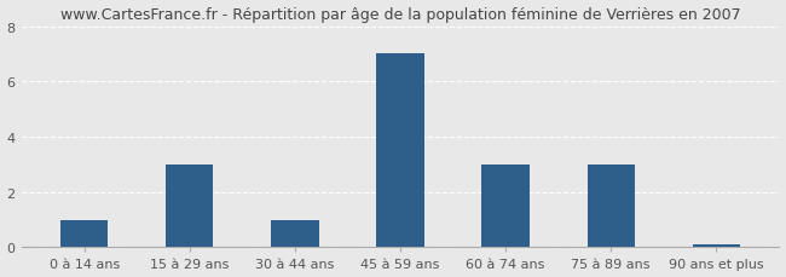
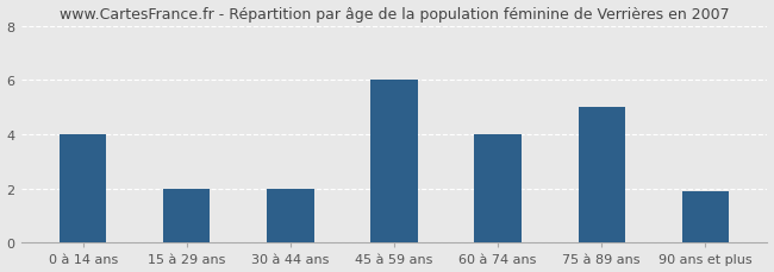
0 à 14 ans: 1.0 -> 4.0
15 à 29 ans: 3.0 -> 2.0
30 à 44 ans: 1.0 -> 2.0
45 à 59 ans: 7.0 -> 6.0
60 à 74 ans: 3.0 -> 4.0
75 à 89 ans: 3.0 -> 5.0
90 ans et plus: 0.1 -> 1.9
